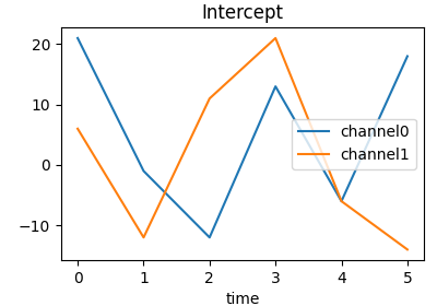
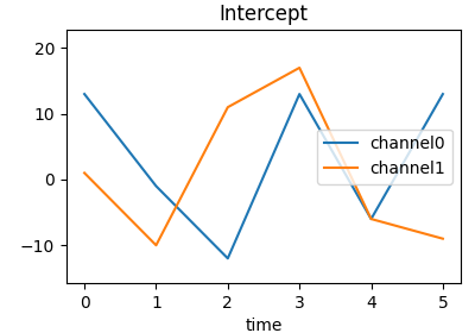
channel0/0: 21 -> 13
channel1/0: 6 -> 1
channel1/1: -12 -> -10
channel1/3: 21 -> 17
channel0/5: 18 -> 13
channel1/5: -14 -> -9
